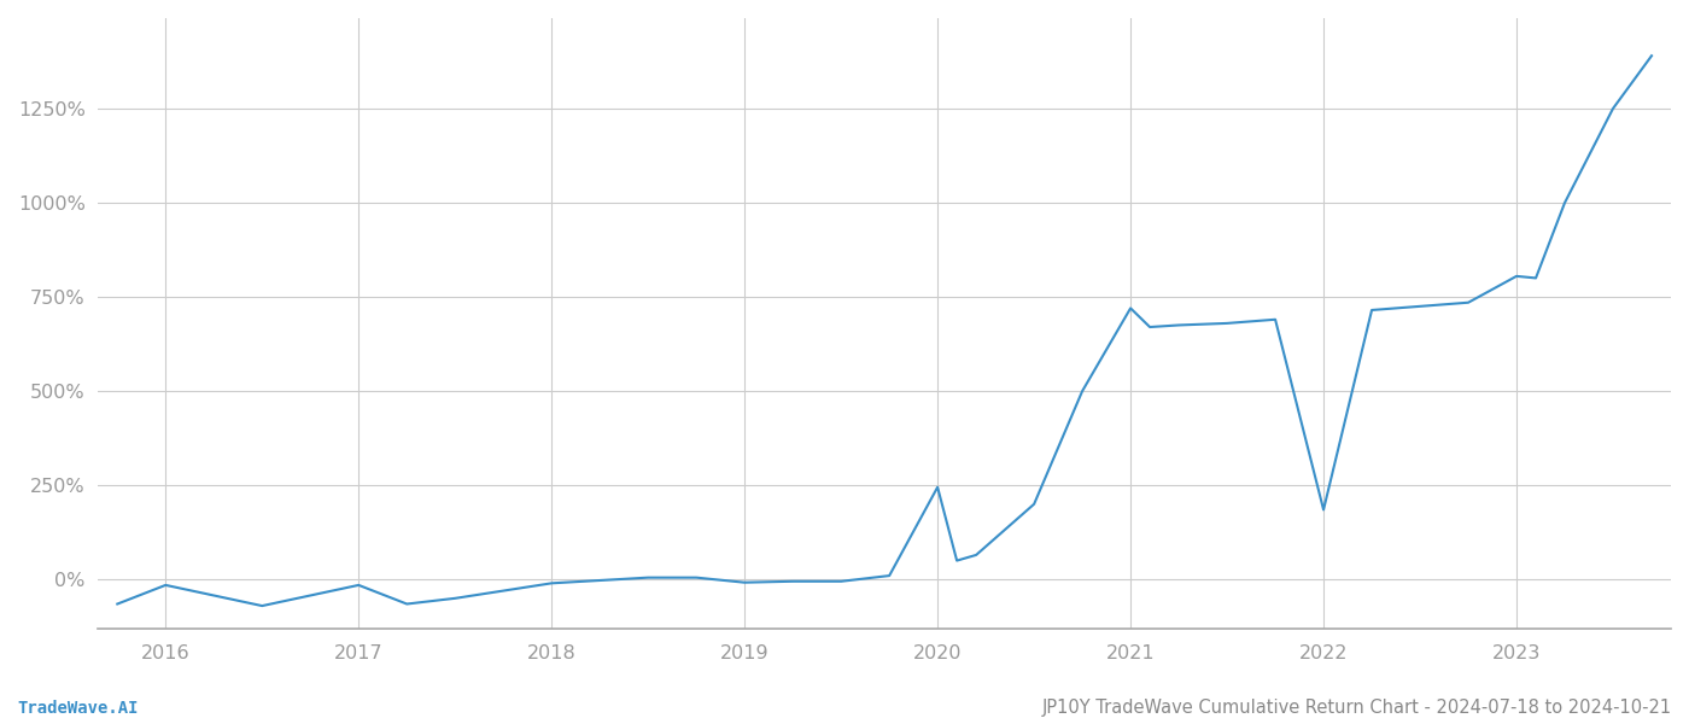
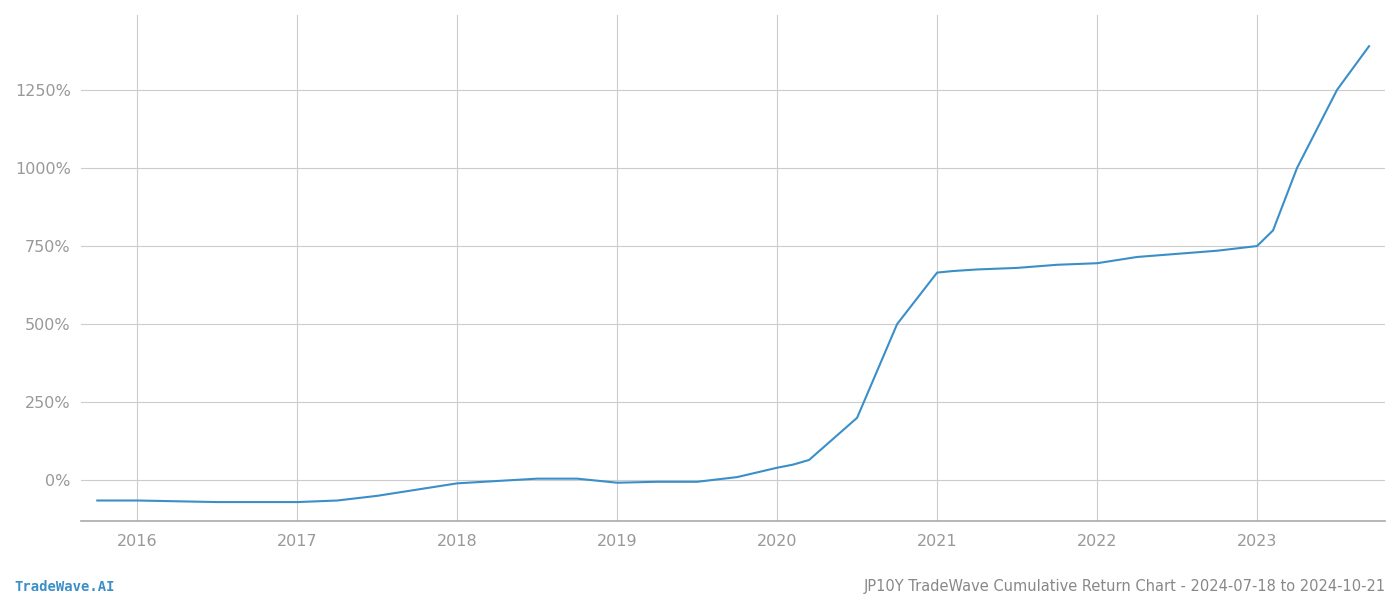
2016: -15% -> -65%
2017: -15% -> -70%
2020: 245% -> 40%
2021: 720% -> 665%
2022: 185% -> 695%
2023: 805% -> 750%
